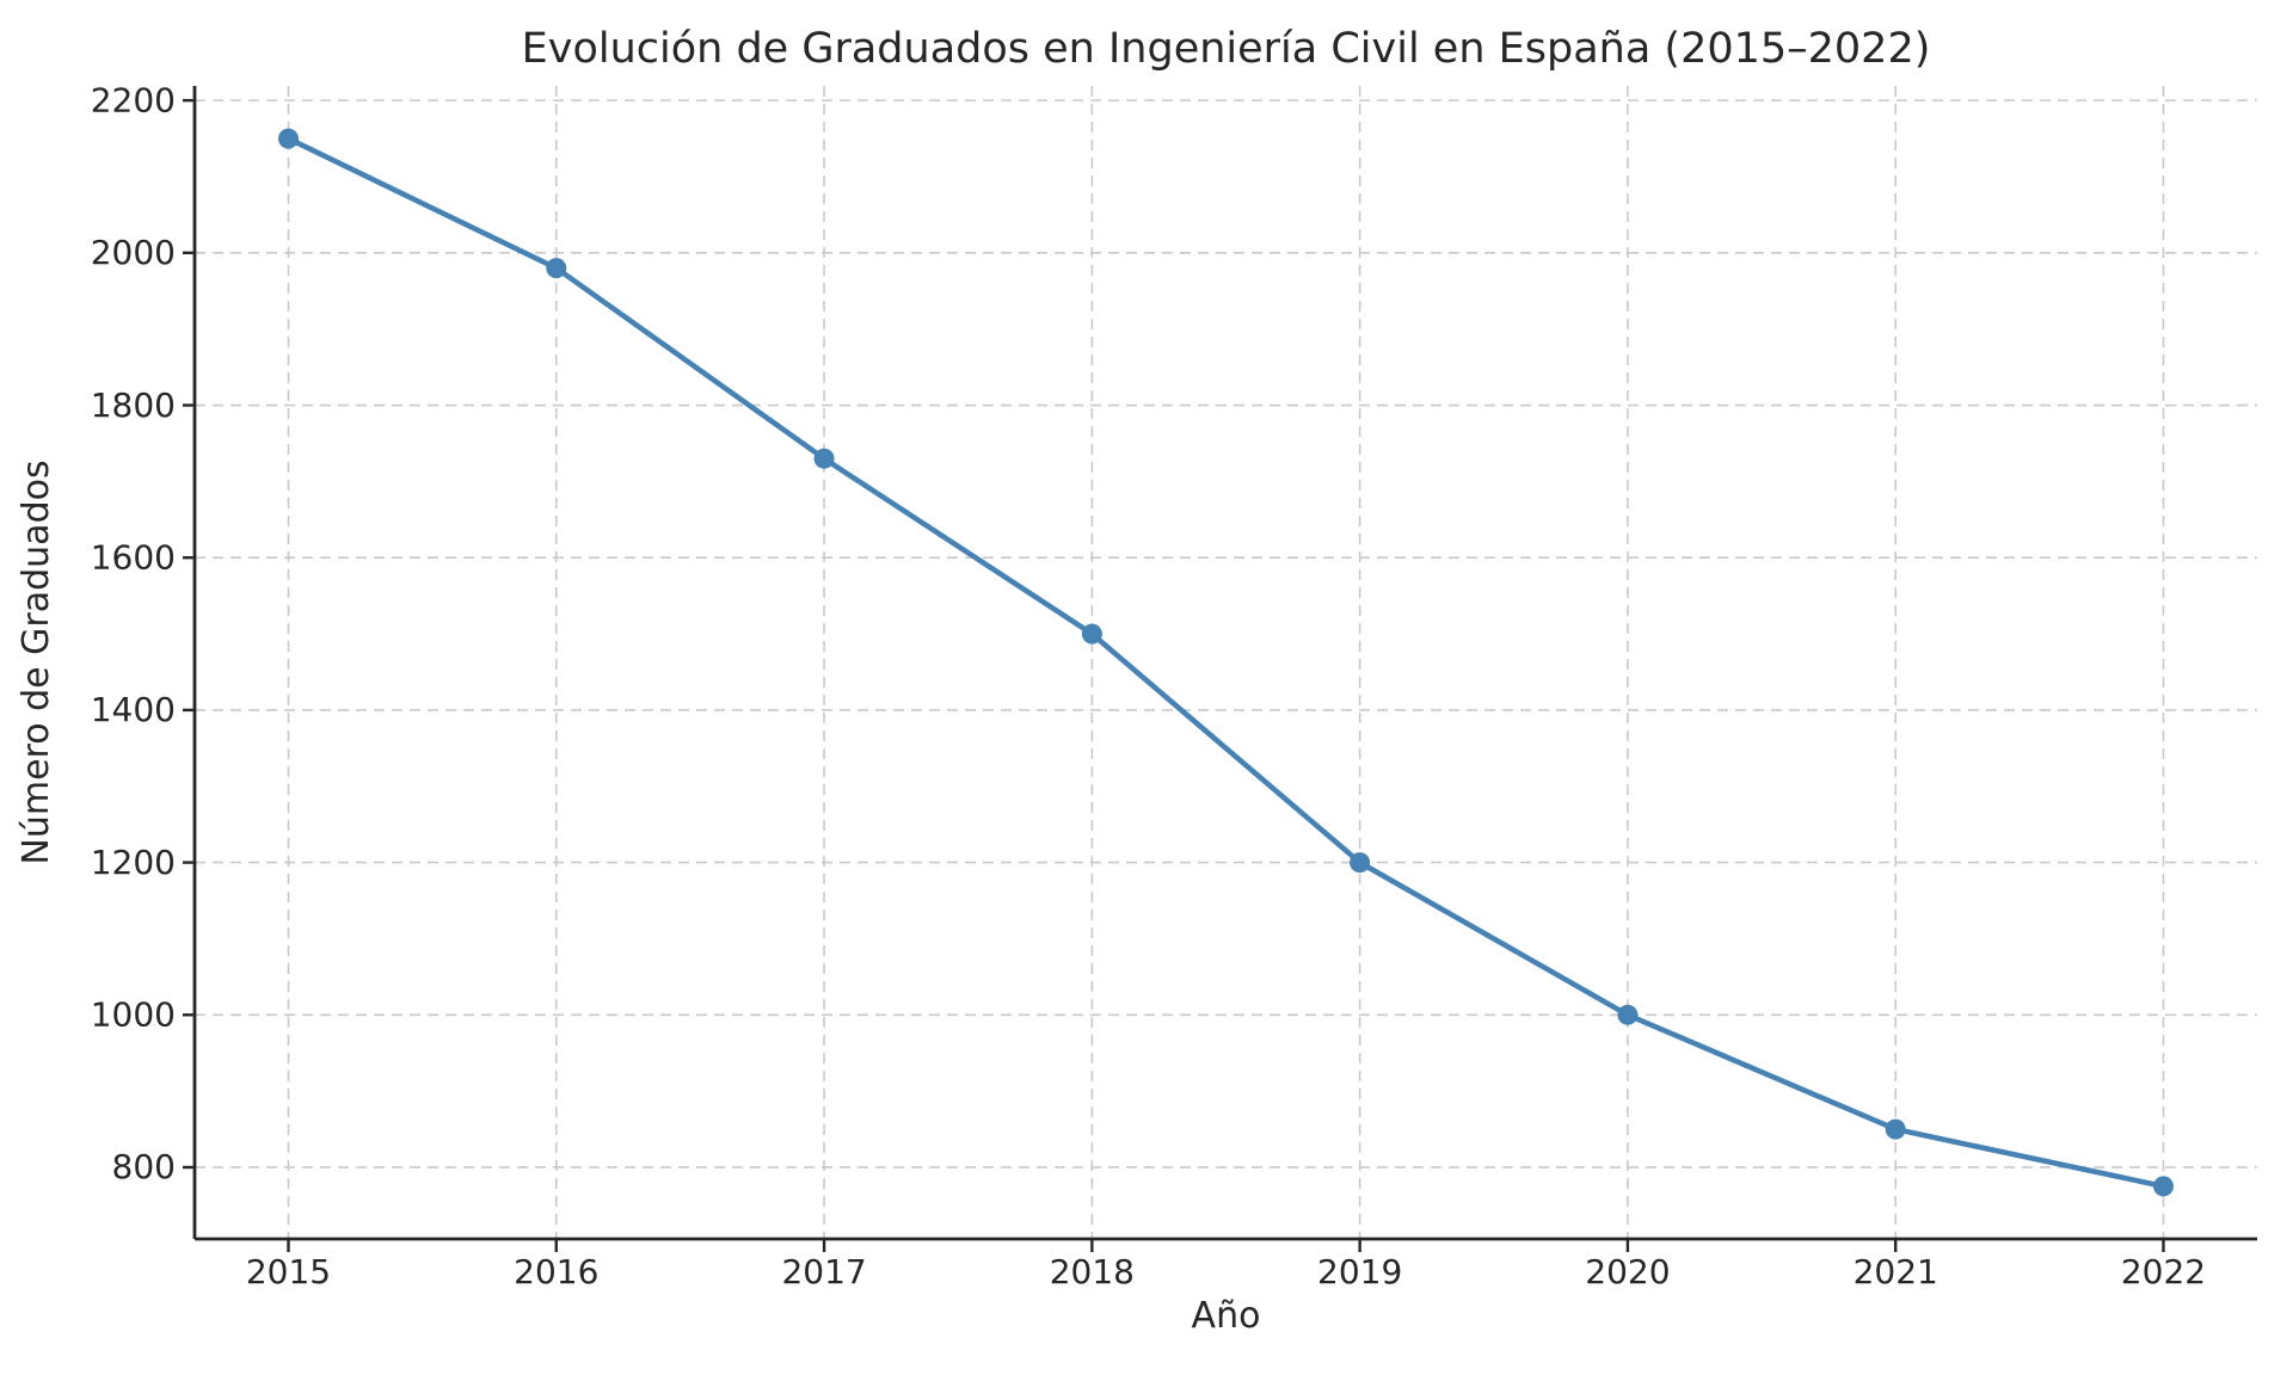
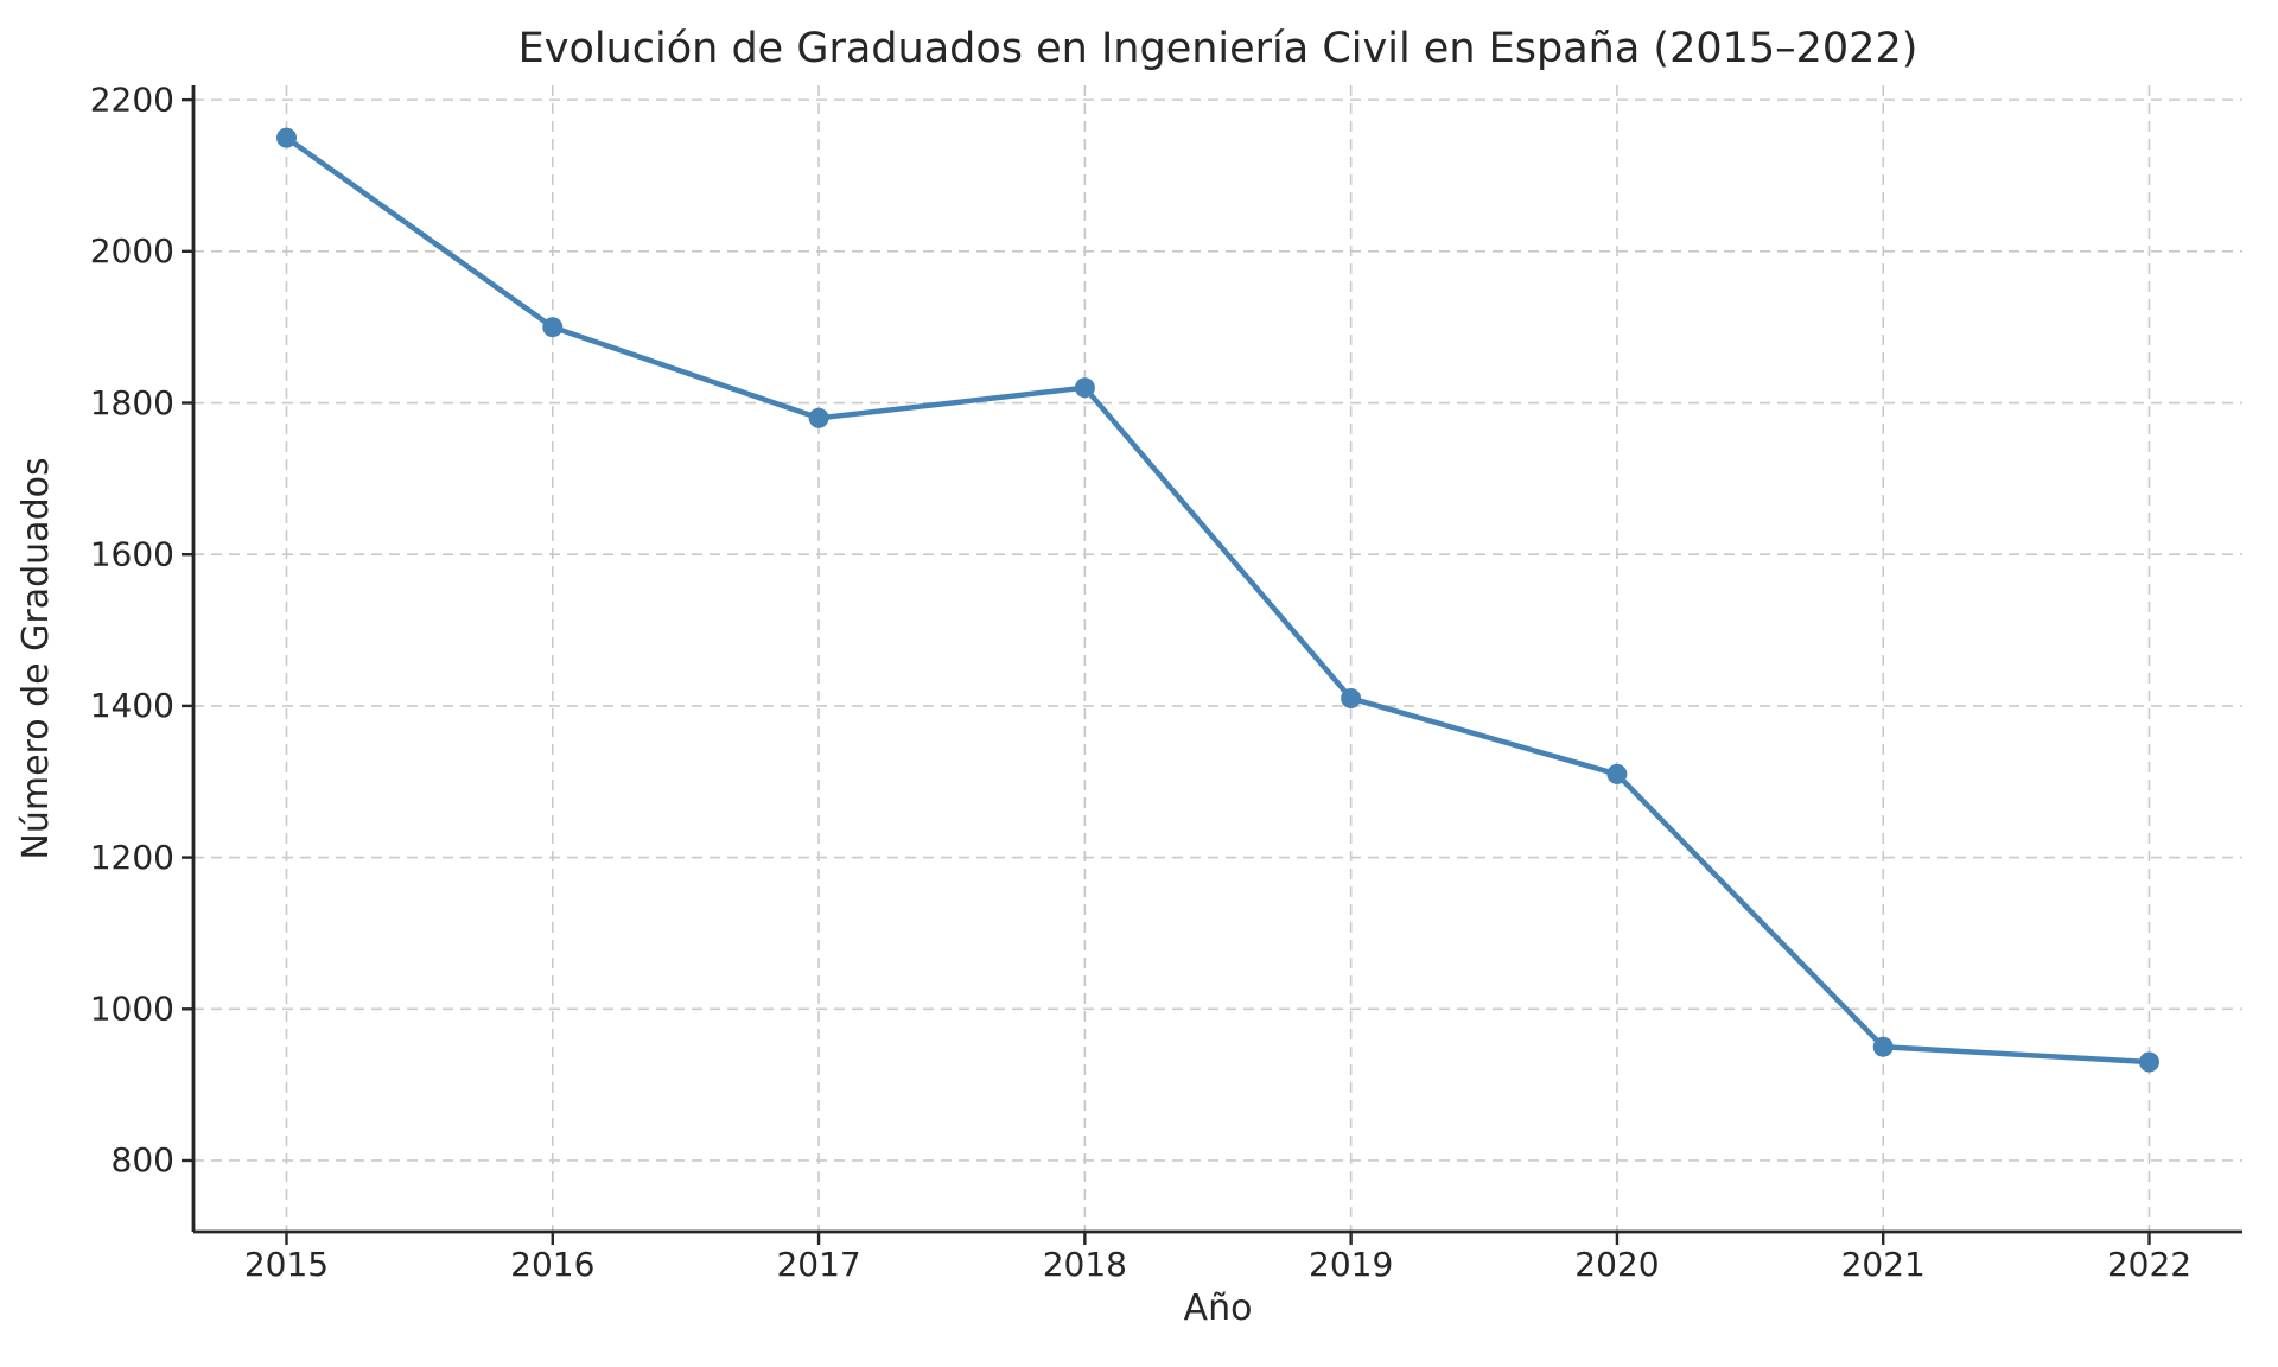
2016: 1980 -> 1900
2017: 1730 -> 1780
2018: 1500 -> 1820
2019: 1200 -> 1410
2020: 1000 -> 1310
2021: 850 -> 950
2022: 780 -> 930
